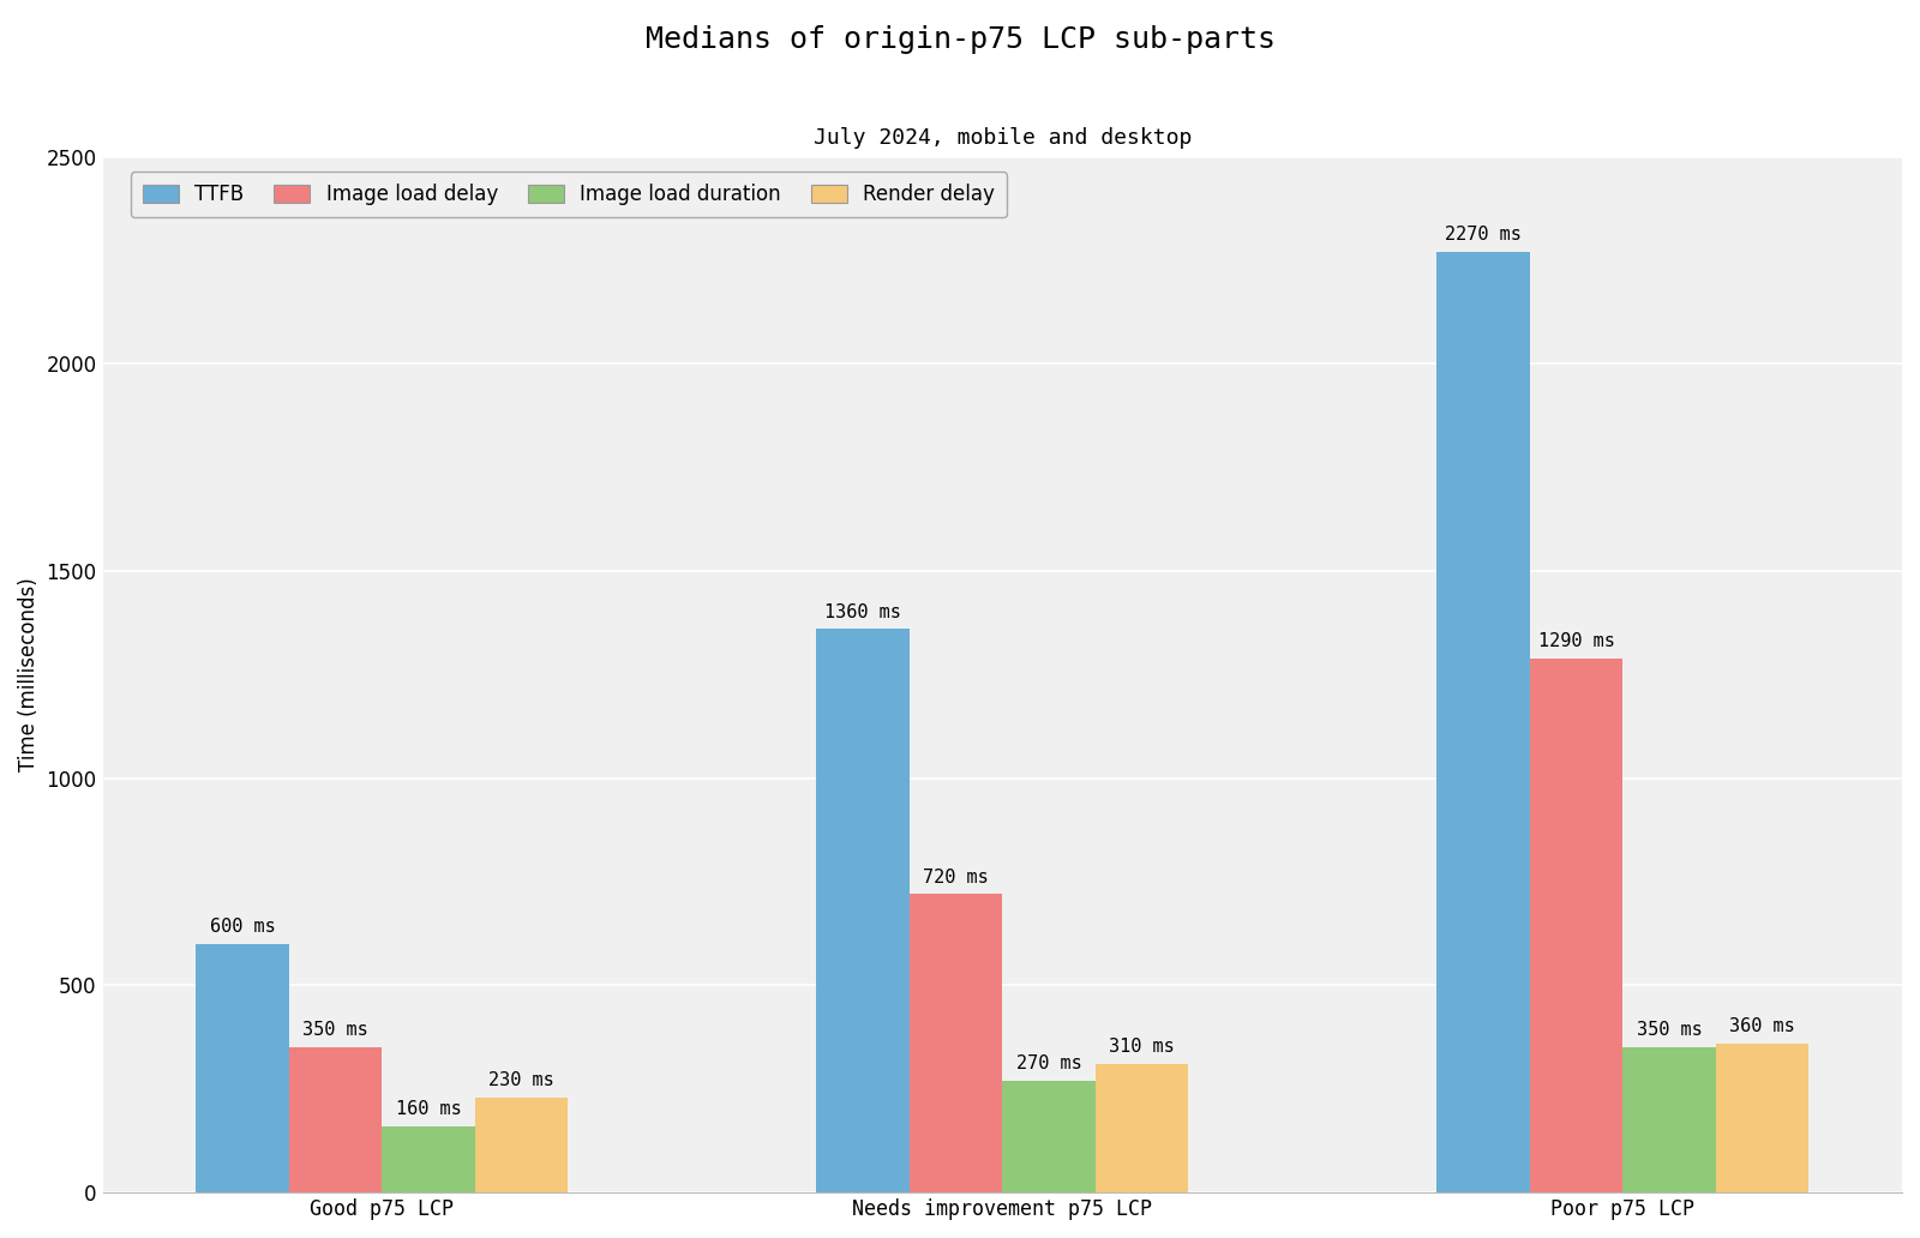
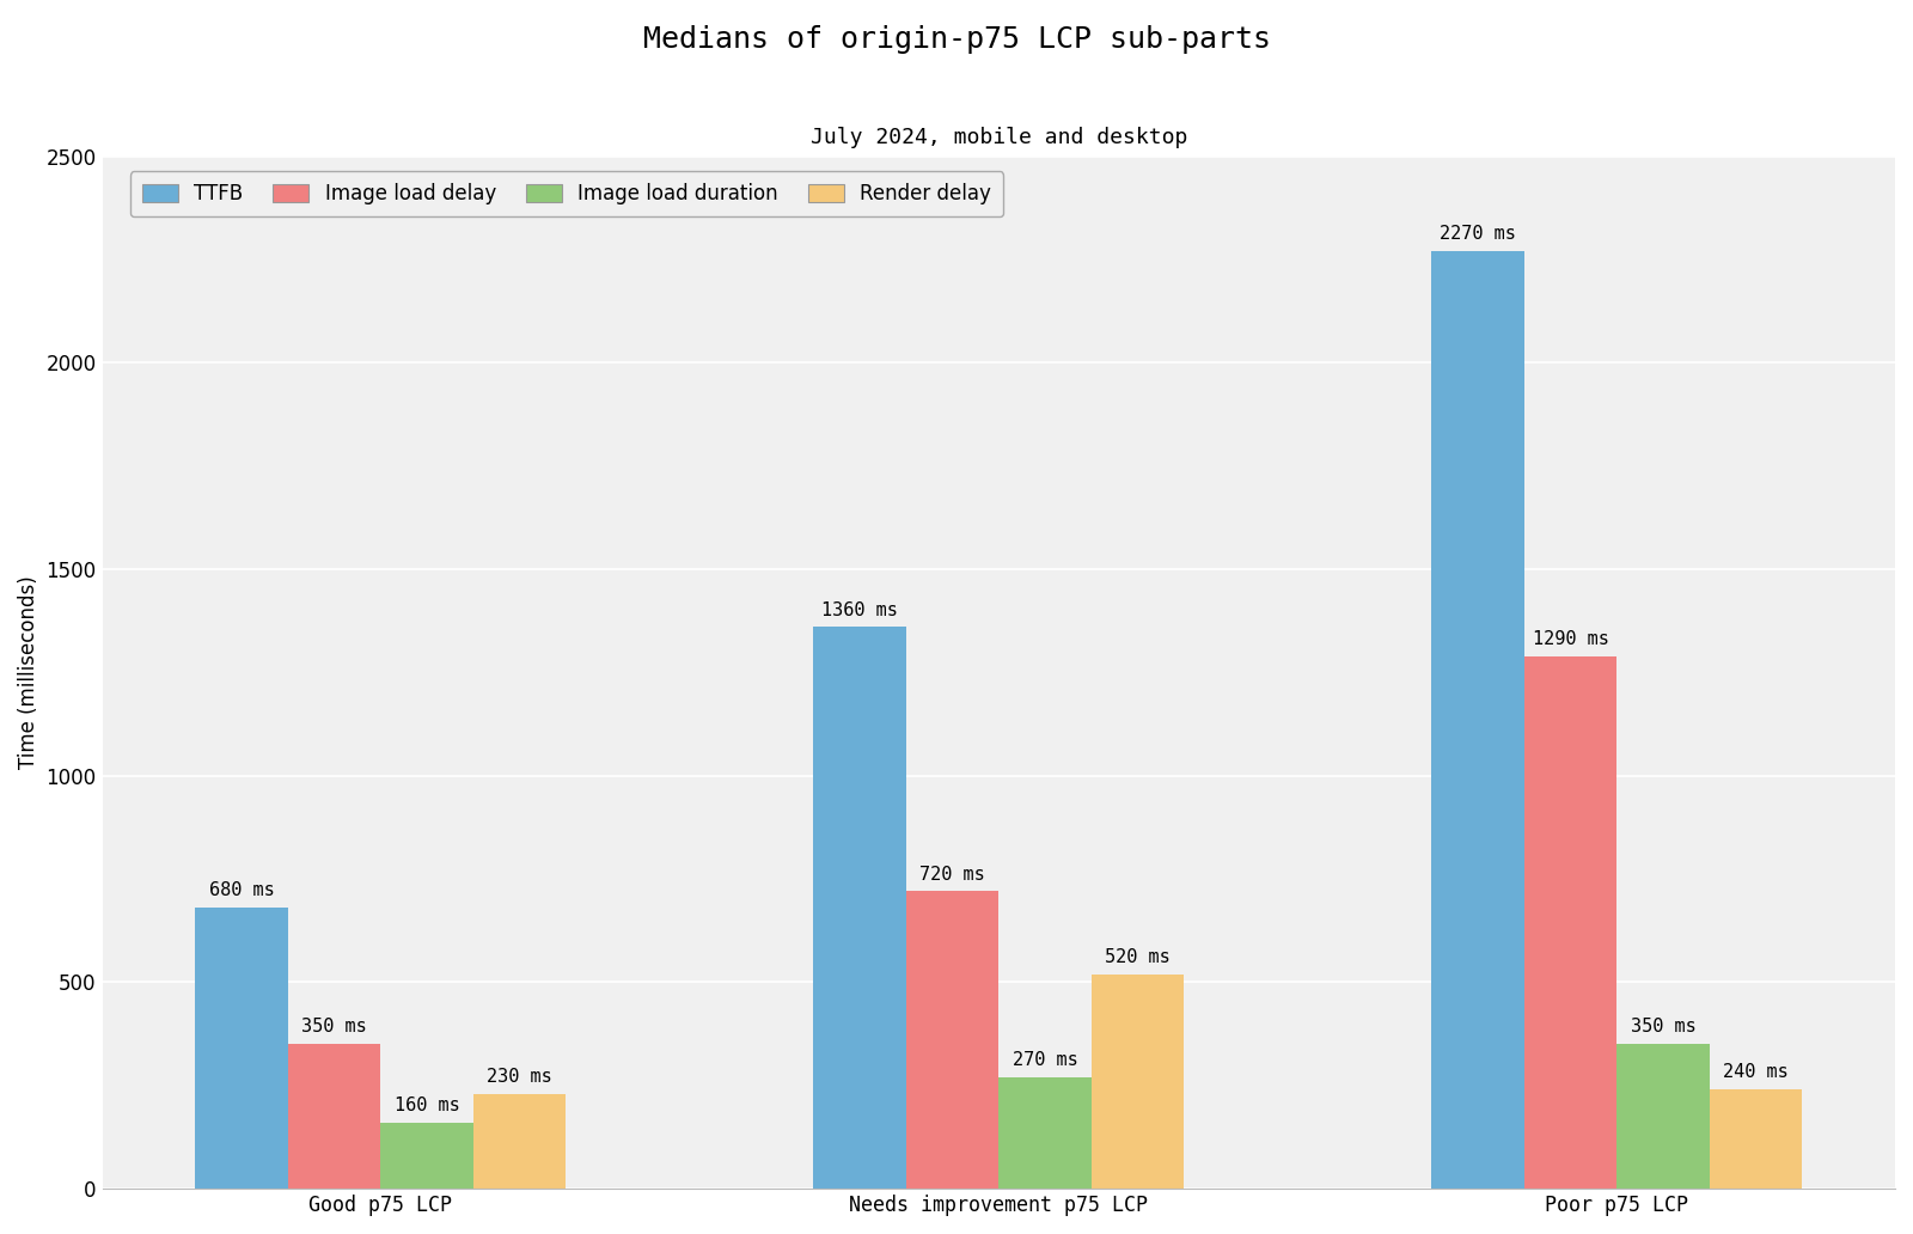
TTFB/Good p75 LCP: 600 -> 680
Render delay/Needs improvement p75 LCP: 310 -> 520
Render delay/Poor p75 LCP: 360 -> 240
